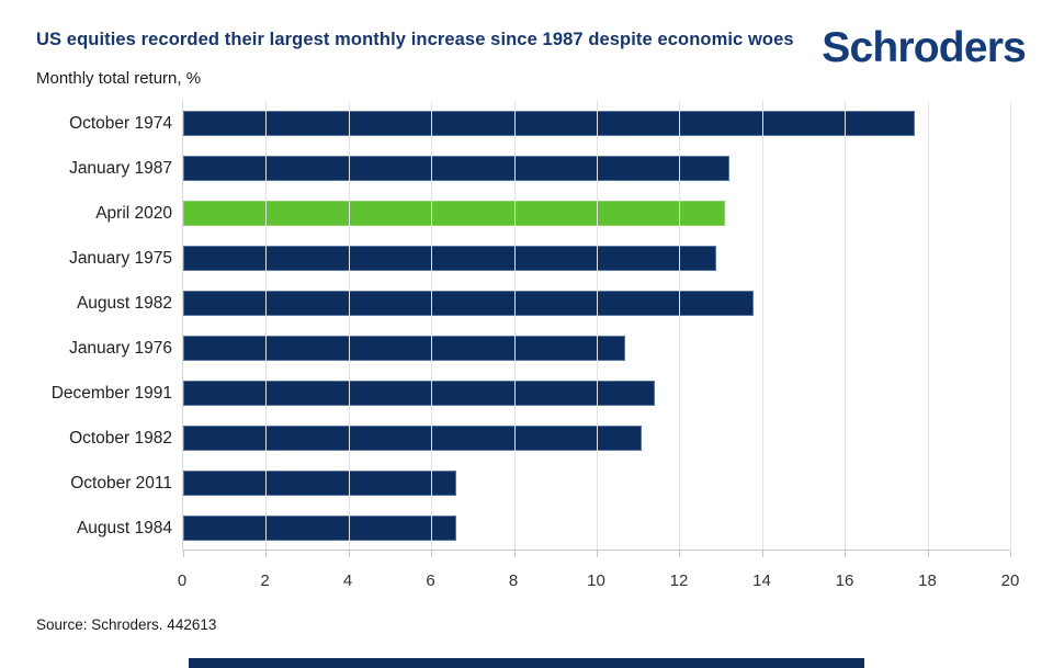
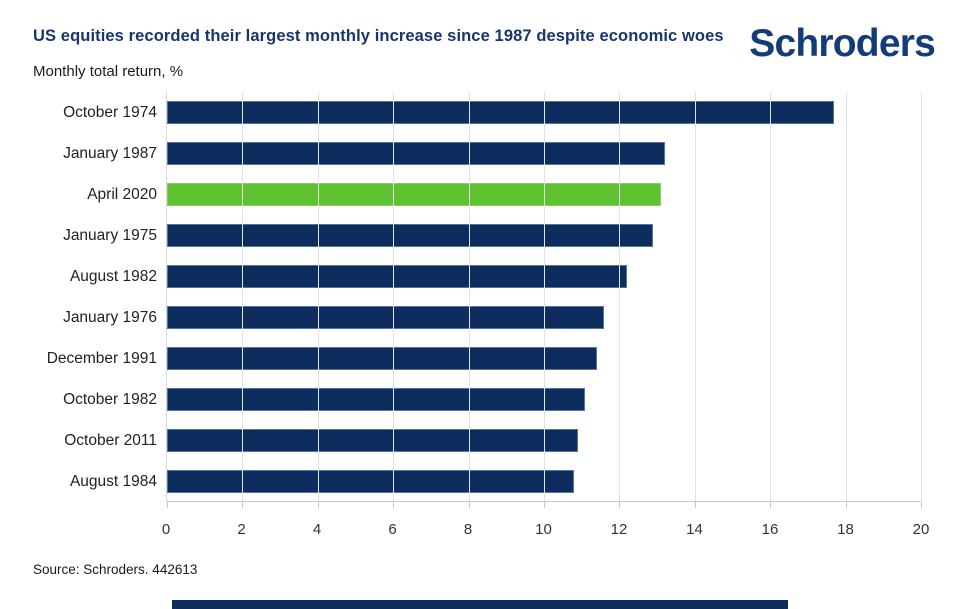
August 1982: 13.8 -> 12.2
January 1976: 10.7 -> 11.6
October 2011: 6.6 -> 10.9
August 1984: 6.6 -> 10.8
